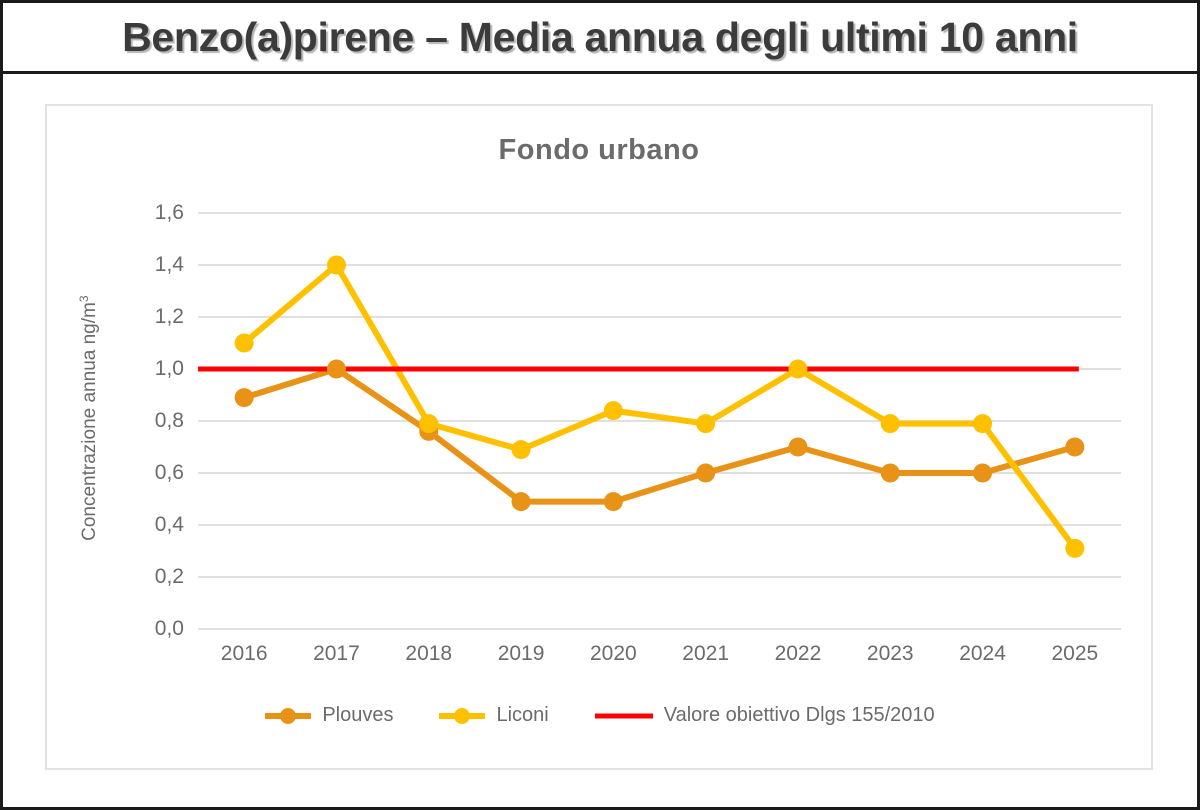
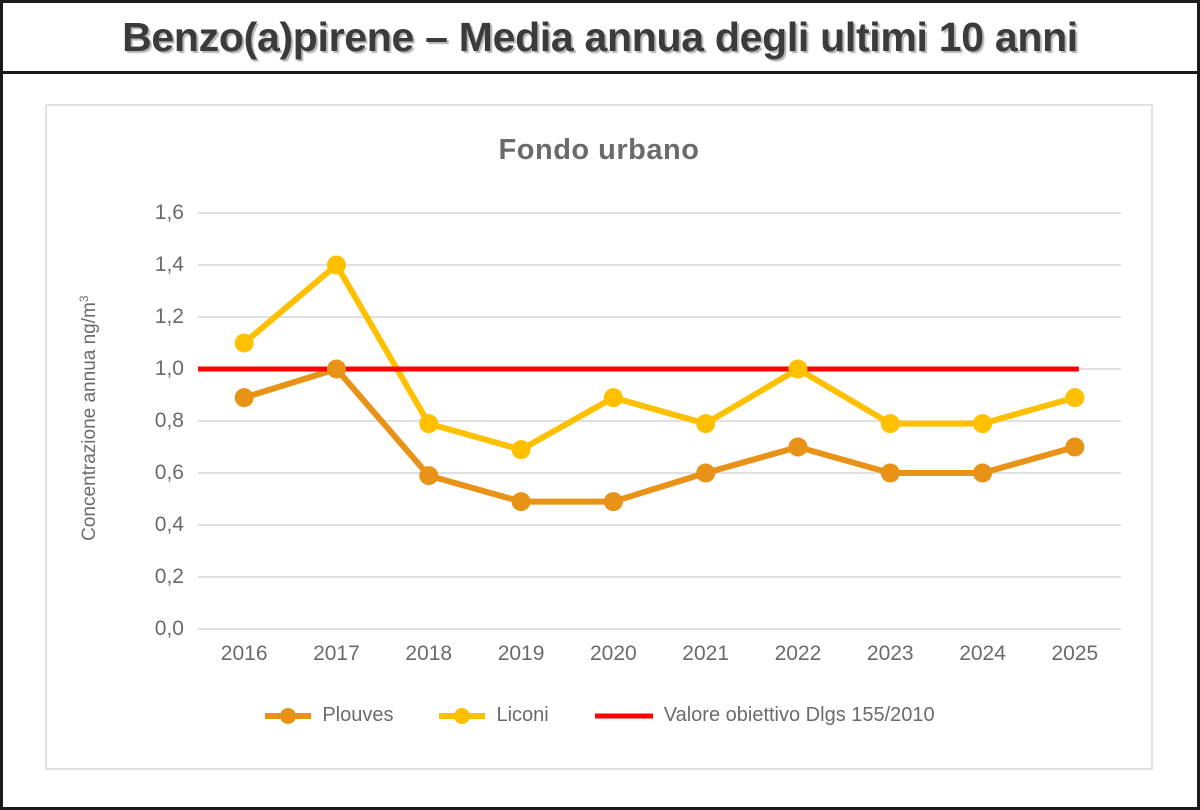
Plouves/2018: 0,76 -> 0,59
Liconi/2020: 0,84 -> 0,89
Liconi/2025: 0,31 -> 0,89
